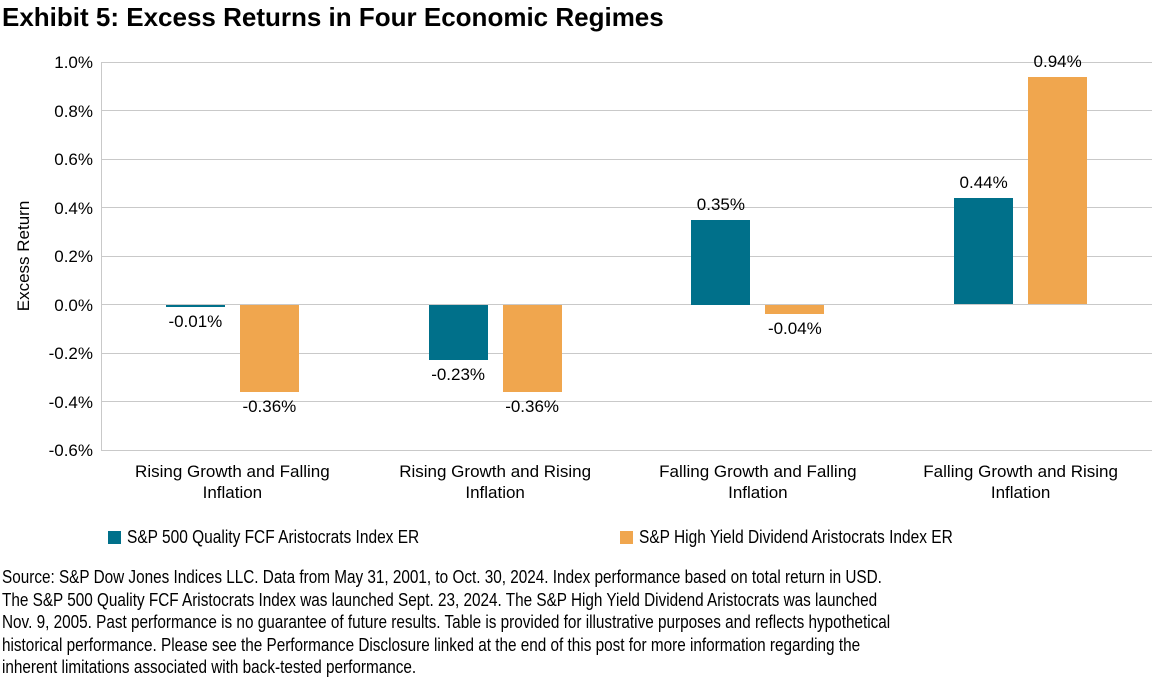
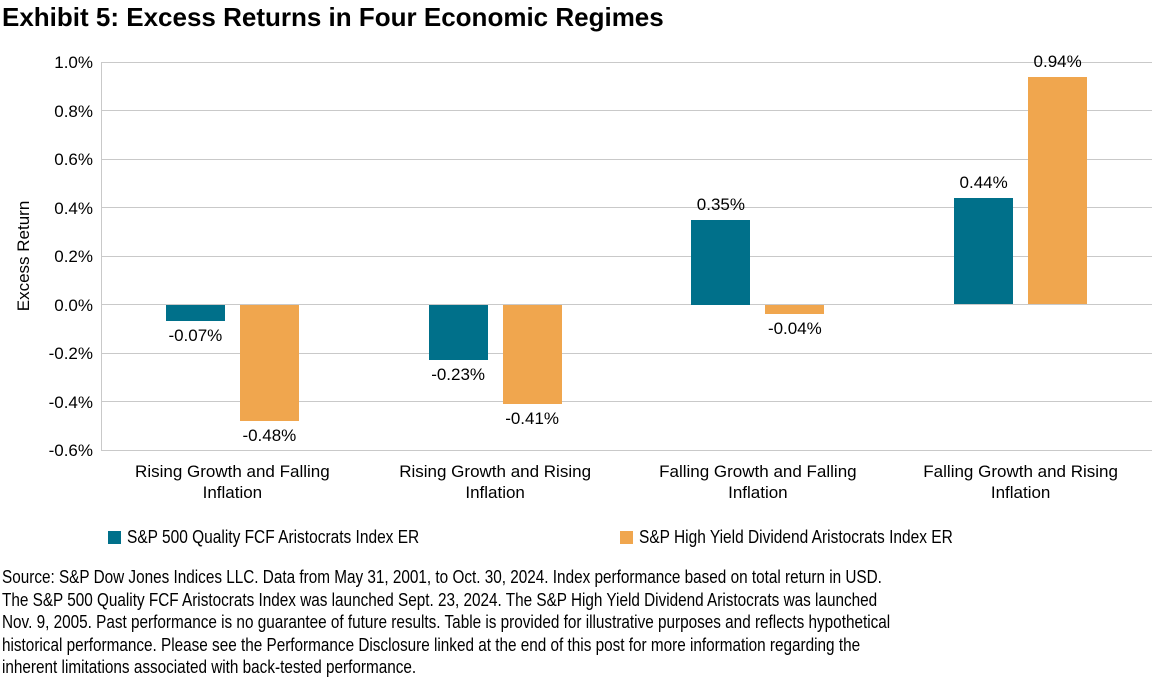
S&P 500 Quality FCF Aristocrats Index ER/Rising Growth and Falling Inflation: -0.01% -> -0.07%
S&P High Yield Dividend Aristocrats Index ER/Rising Growth and Falling Inflation: -0.36% -> -0.48%
S&P High Yield Dividend Aristocrats Index ER/Rising Growth and Rising Inflation: -0.36% -> -0.41%
